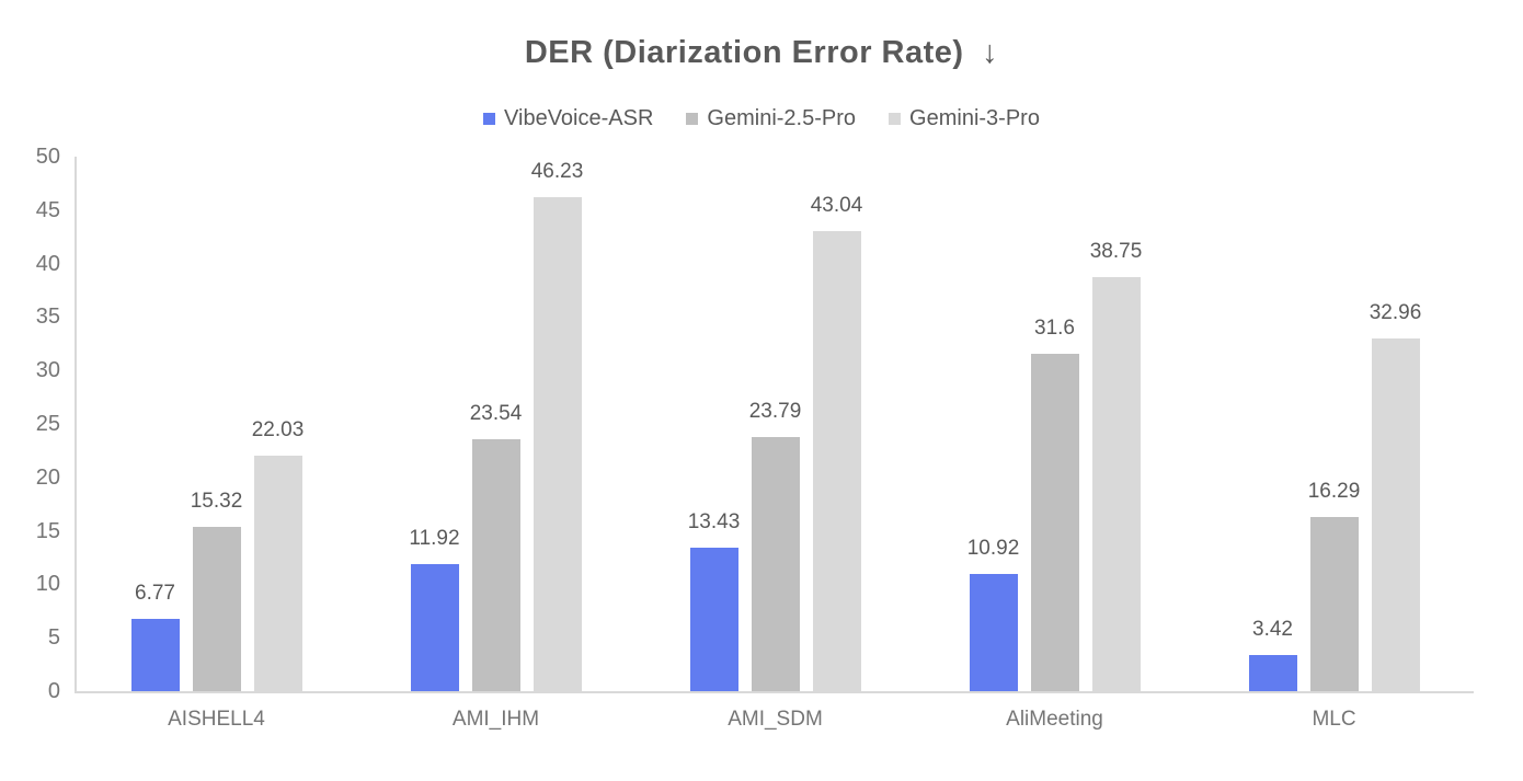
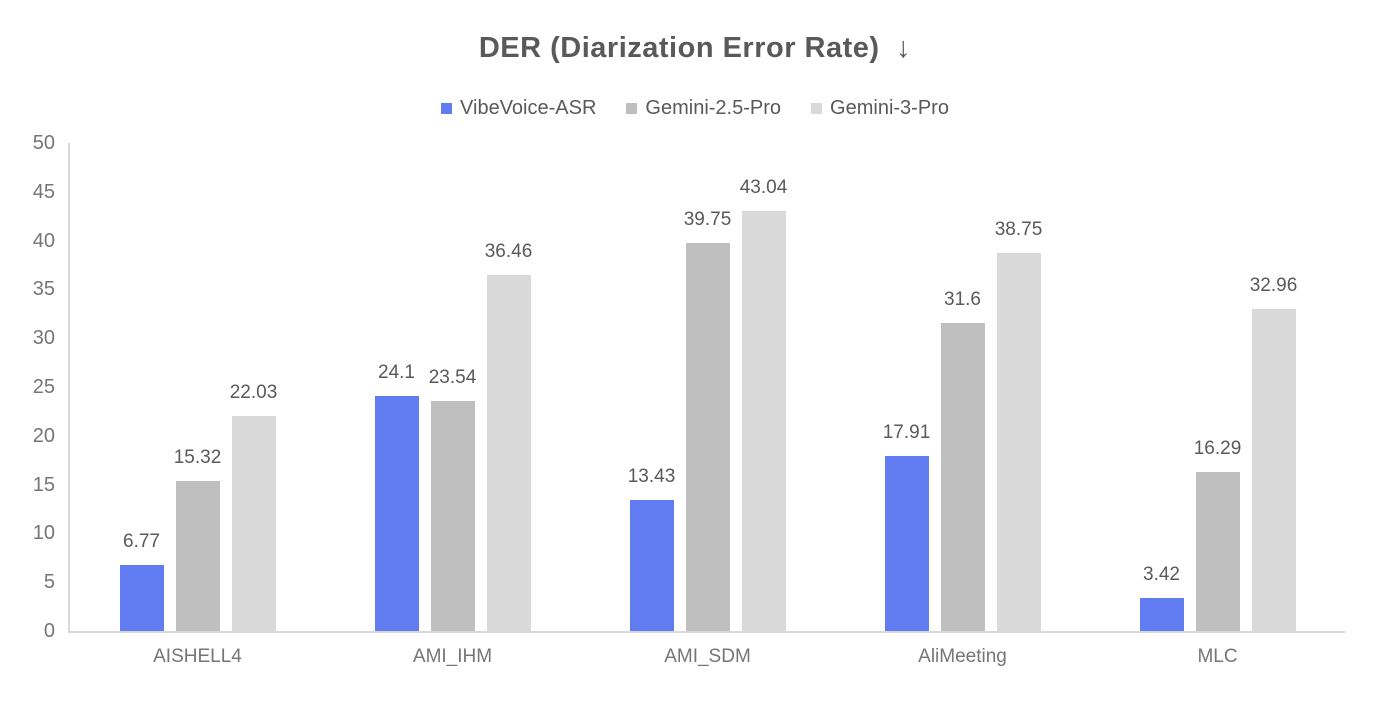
VibeVoice-ASR/AMI_IHM: 11.92 -> 24.1
Gemini-3-Pro/AMI_IHM: 46.23 -> 36.46
Gemini-2.5-Pro/AMI_SDM: 23.79 -> 39.75
VibeVoice-ASR/AliMeeting: 10.92 -> 17.91
